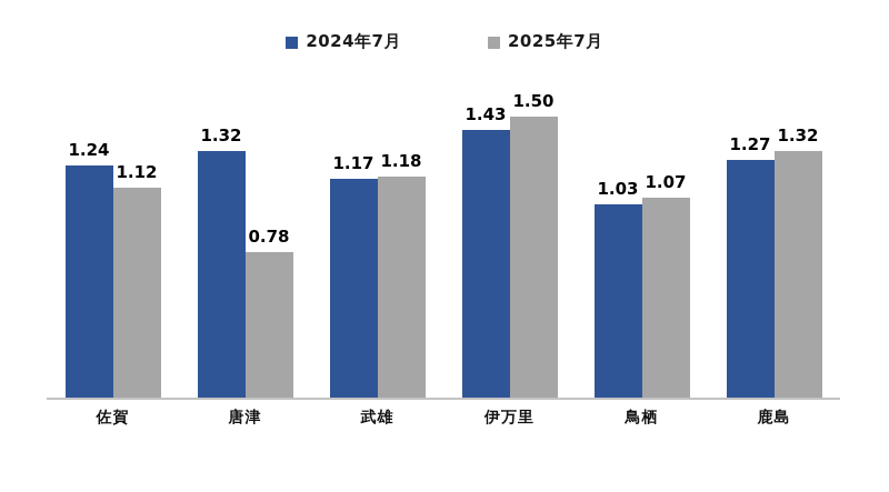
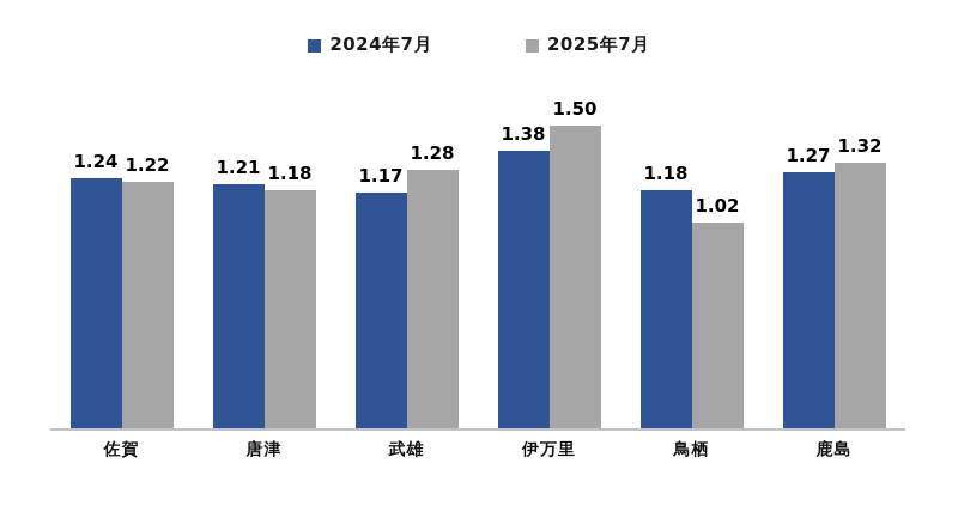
2025年7月/佐賀: 1.12 -> 1.22
2024年7月/唐津: 1.32 -> 1.21
2025年7月/唐津: 0.78 -> 1.18
2025年7月/武雄: 1.18 -> 1.28
2024年7月/伊万里: 1.43 -> 1.38
2024年7月/鳥栖: 1.03 -> 1.18
2025年7月/鳥栖: 1.07 -> 1.02
